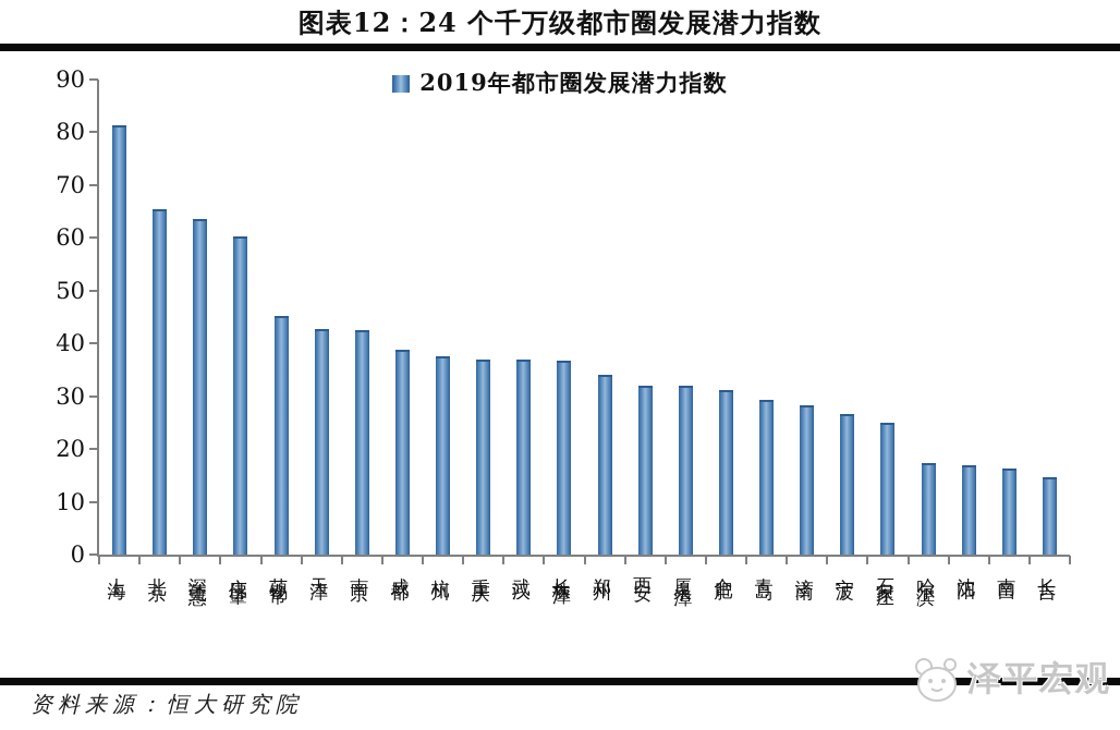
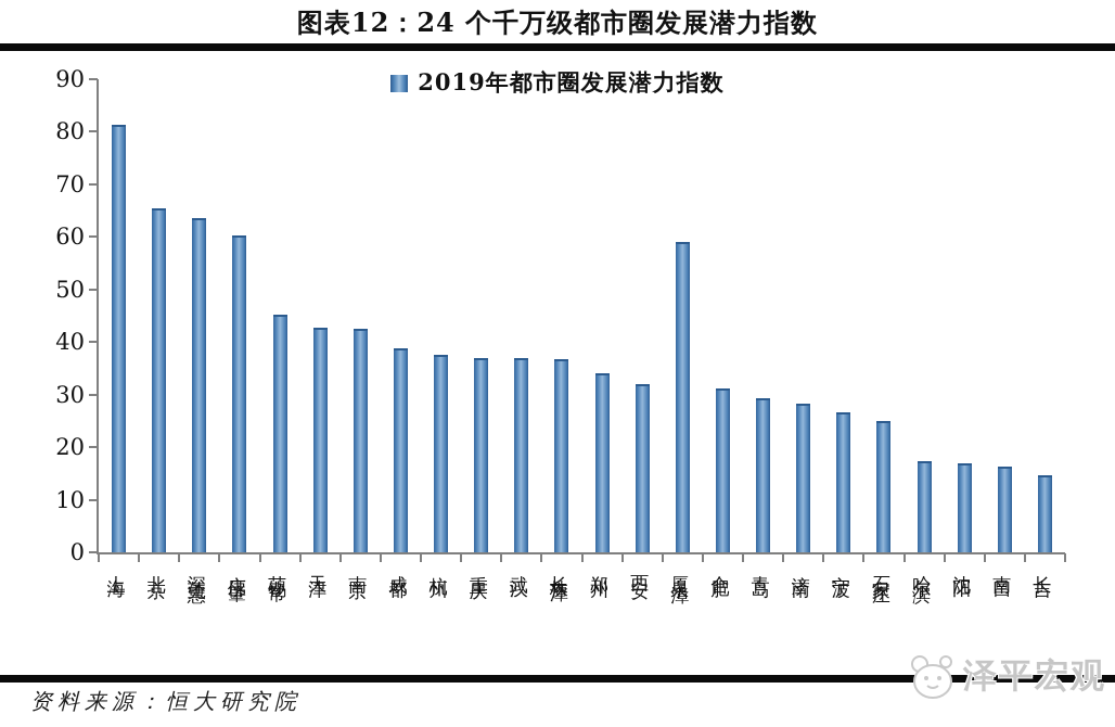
厦泉漳: 32 -> 59
